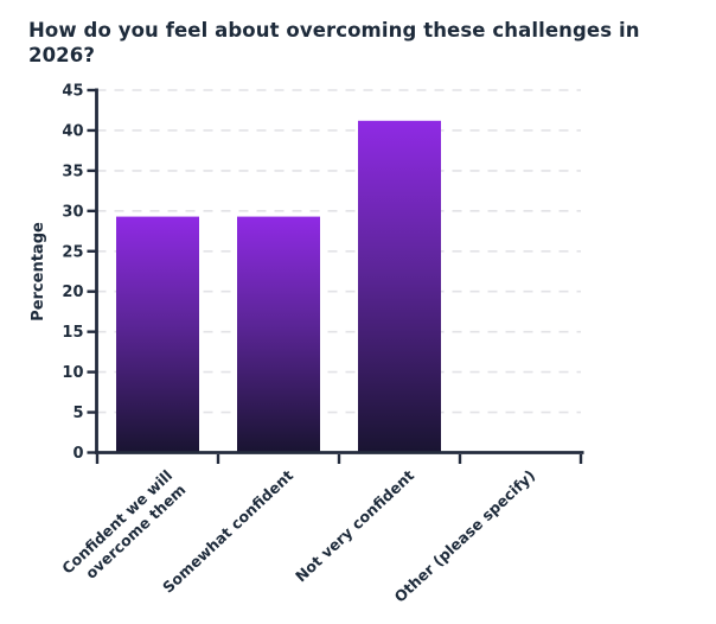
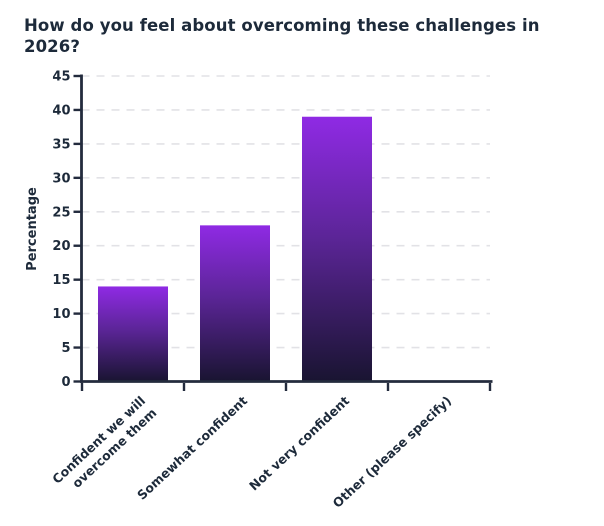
Confident we will overcome them: 29 -> 14
Somewhat confident: 29 -> 23
Not very confident: 41 -> 39
